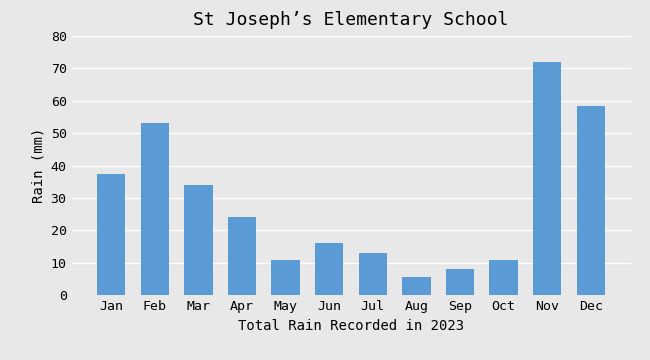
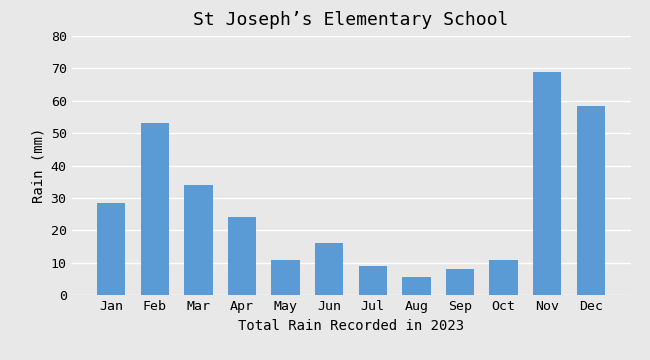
Jan: 37.5 -> 28.5
Jul: 13.0 -> 9.0
Nov: 72.0 -> 69.0
